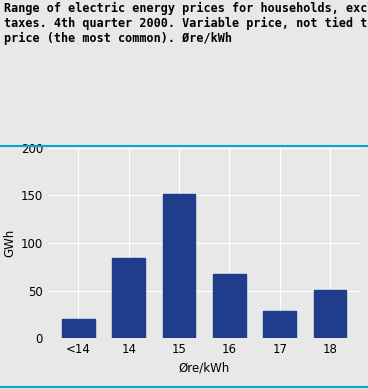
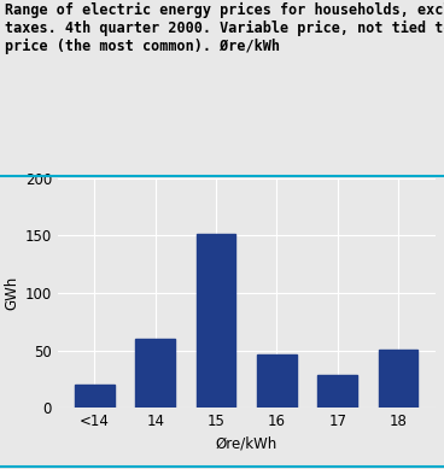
14: 84 -> 60
16: 68 -> 47
